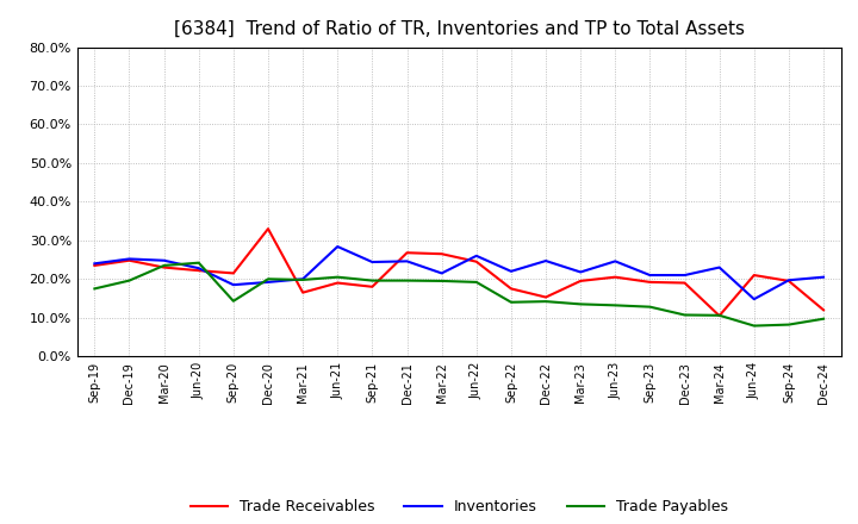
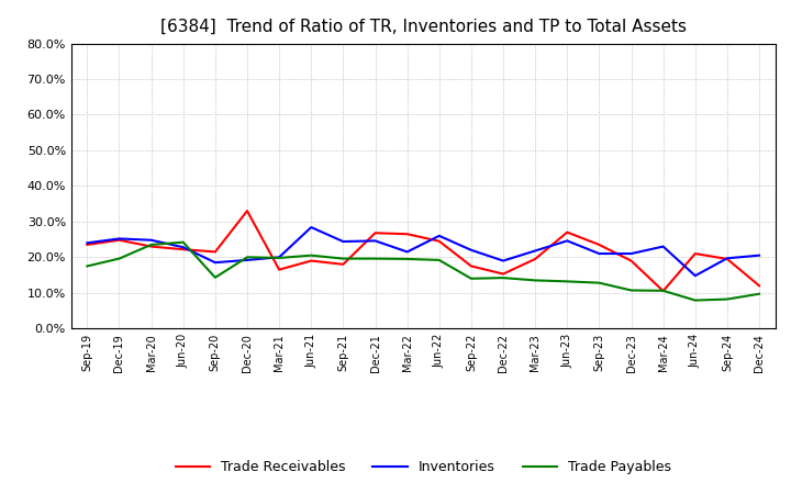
Inventories/Dec-22: 24.7% -> 19.0%
Trade Receivables/Jun-23: 20.5% -> 27.0%
Trade Receivables/Sep-23: 19.2% -> 23.5%
